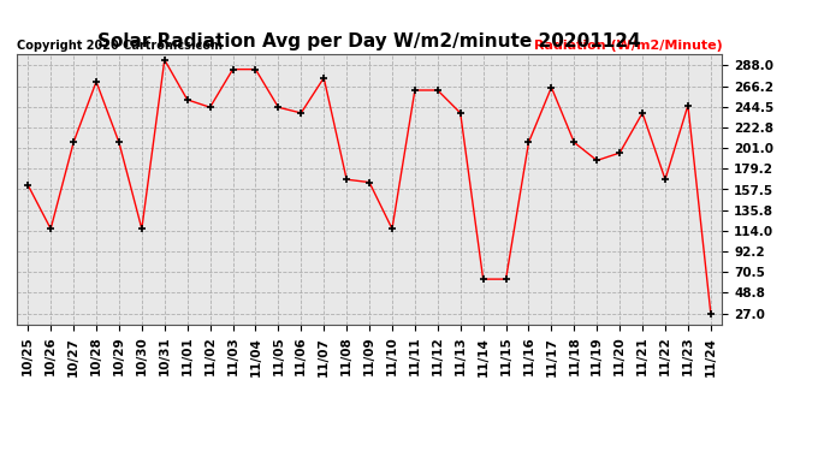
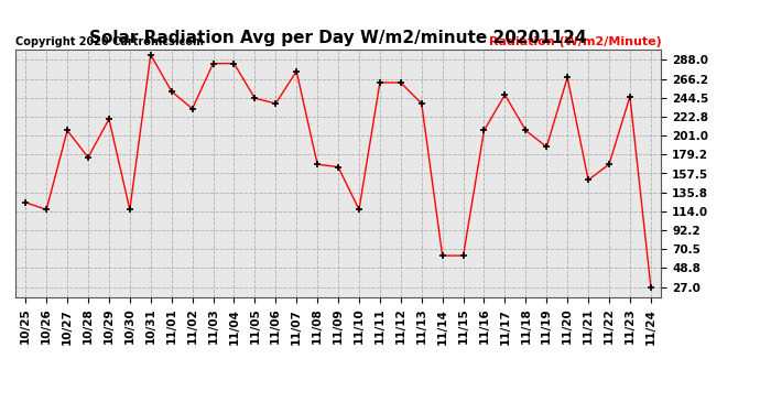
10/25: 162 -> 124
10/28: 271 -> 176
10/29: 207 -> 220
11/02: 244 -> 232
11/17: 265 -> 248
11/20: 196 -> 268
11/21: 238 -> 150
